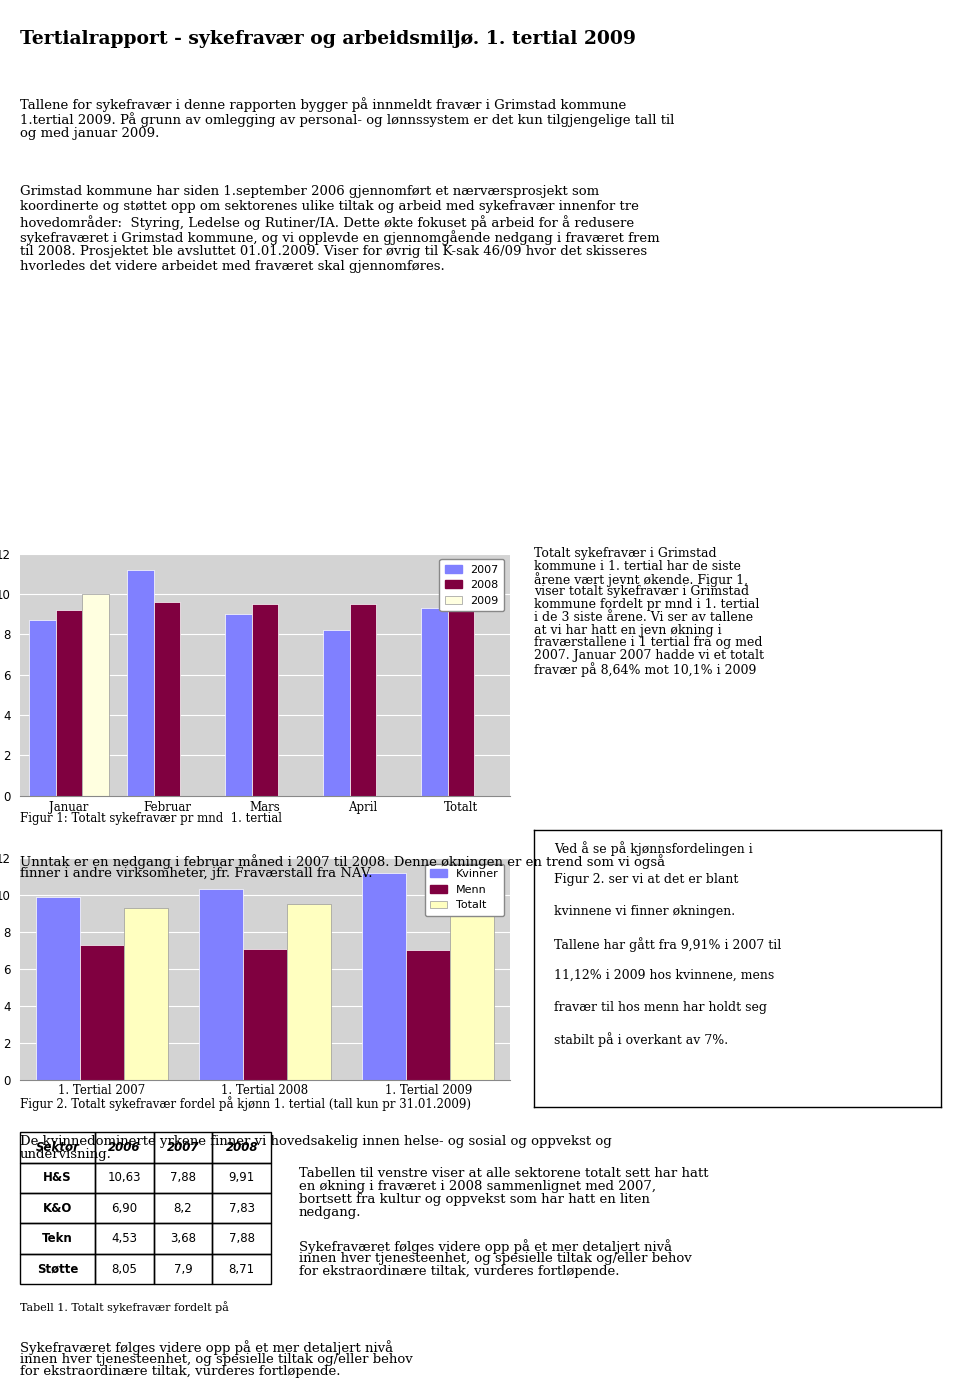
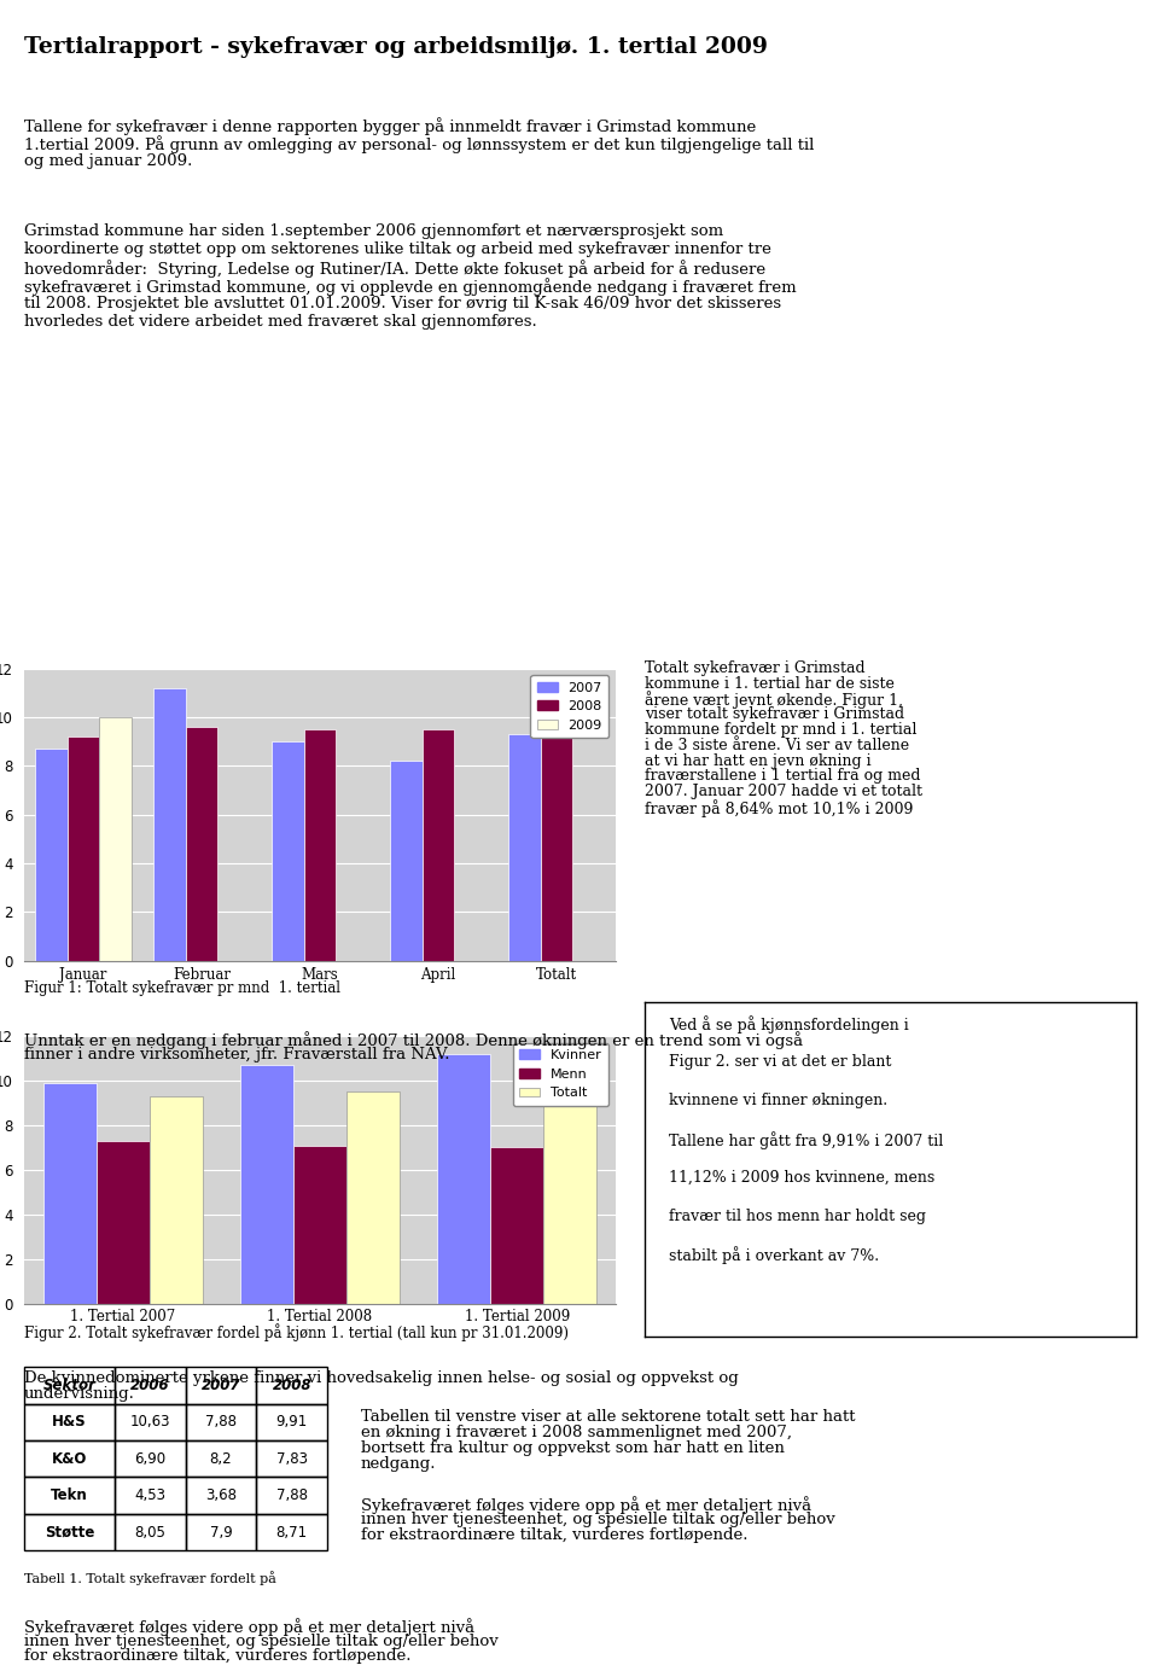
Kvinner/1. Tertial 2008: 10.3 -> 10.7
